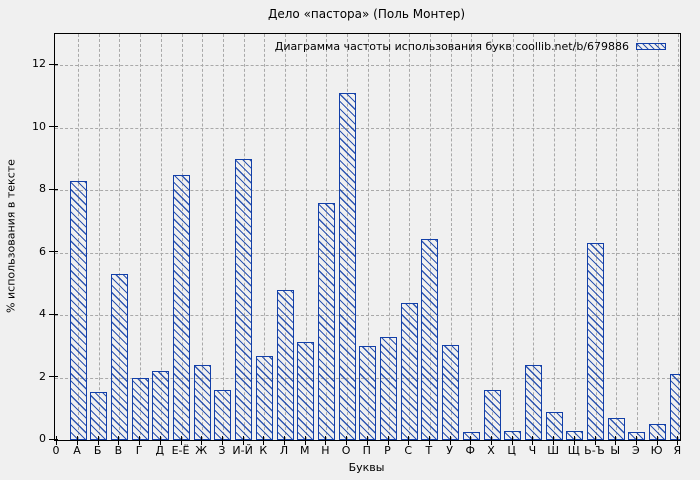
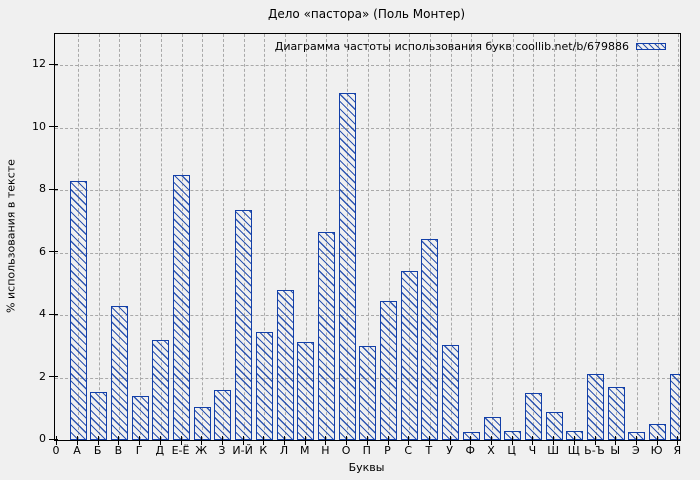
В: 5.3 -> 4.3
Г: 2.0 -> 1.4
Д: 2.2 -> 3.2
Ж: 2.4 -> 1.1
И-Й: 9.0 -> 7.3
К: 2.7 -> 3.5
Н: 7.6 -> 6.7
Р: 3.3 -> 4.5
С: 4.4 -> 5.4
Х: 1.6 -> 0.8
Ч: 2.4 -> 1.5
Ь-Ъ: 6.3 -> 2.1
Ы: 0.7 -> 1.7
